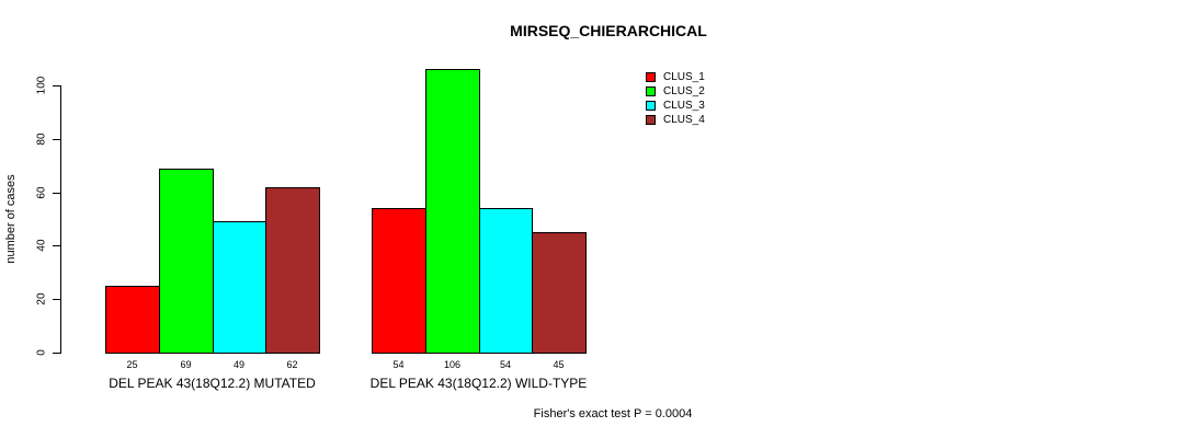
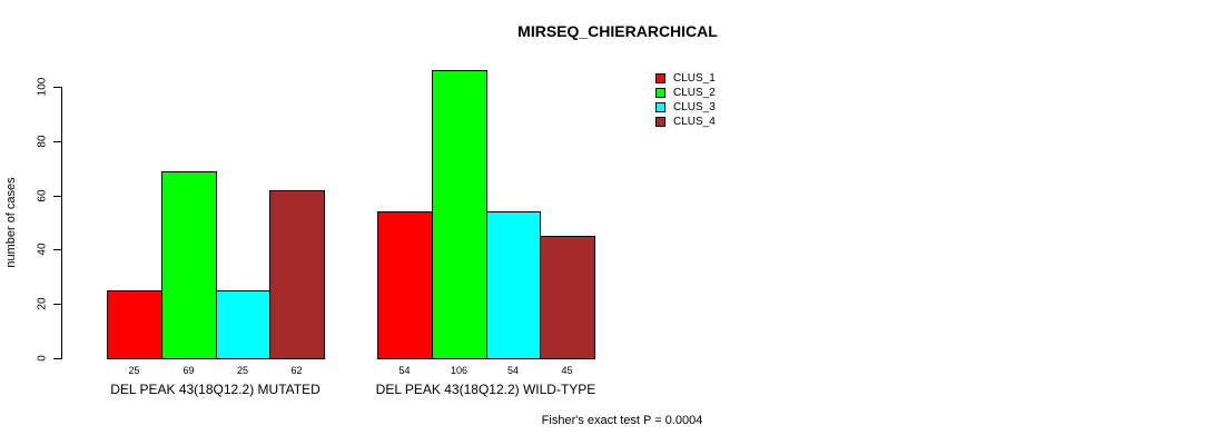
CLUS_3/DEL PEAK 43(18Q12.2) MUTATED: 49 -> 25
